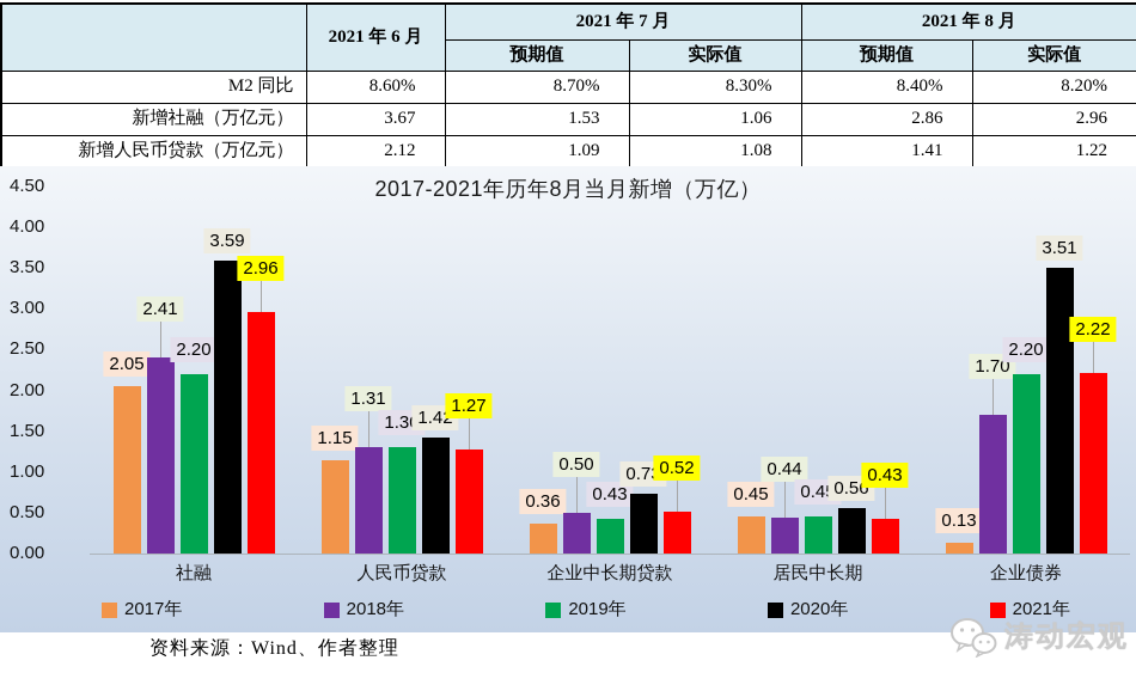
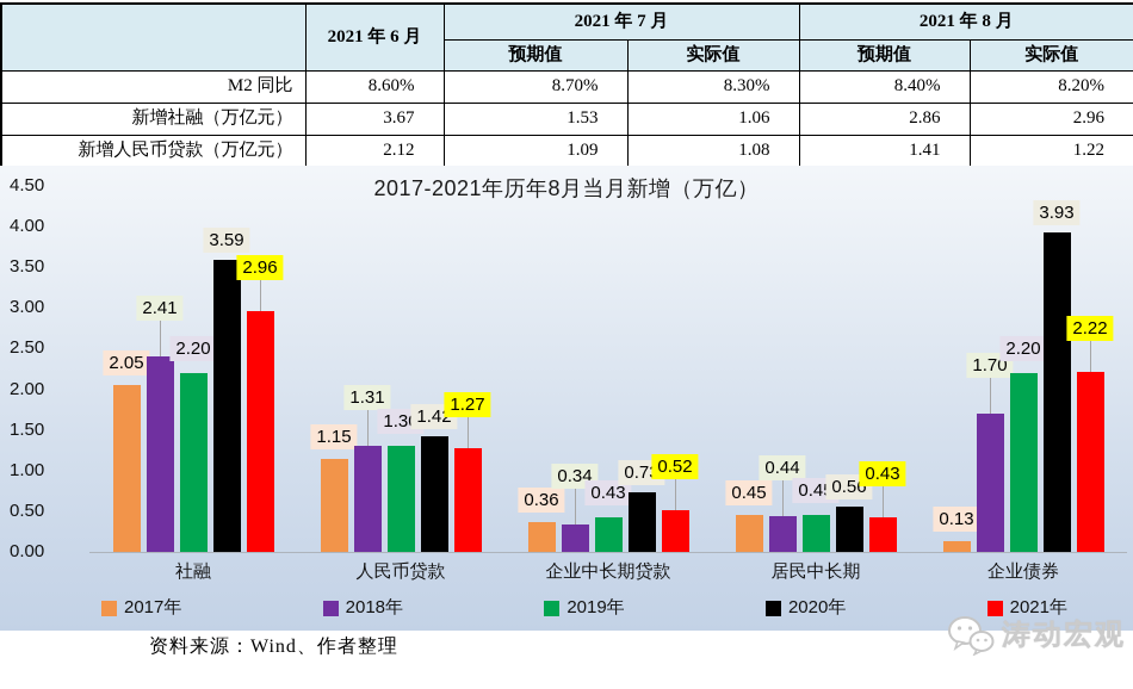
2018年/企业中长期贷款: 0.50 -> 0.34
2020年/企业债券: 3.51 -> 3.93
